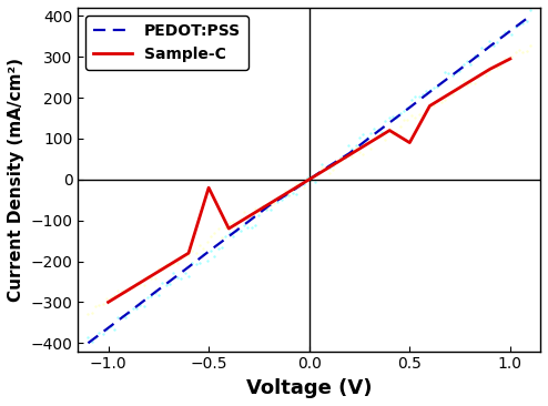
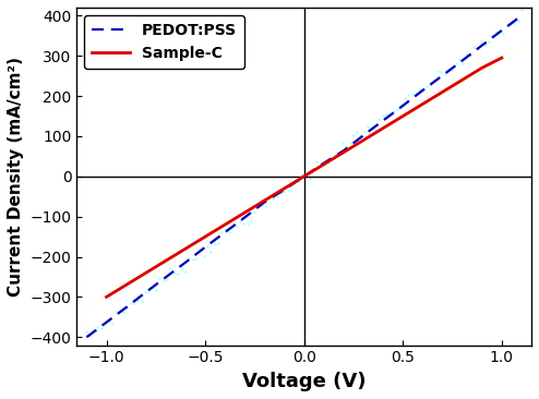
Sample-C/−0.5: -20 -> -150
Sample-C/0.5: 90 -> 150
